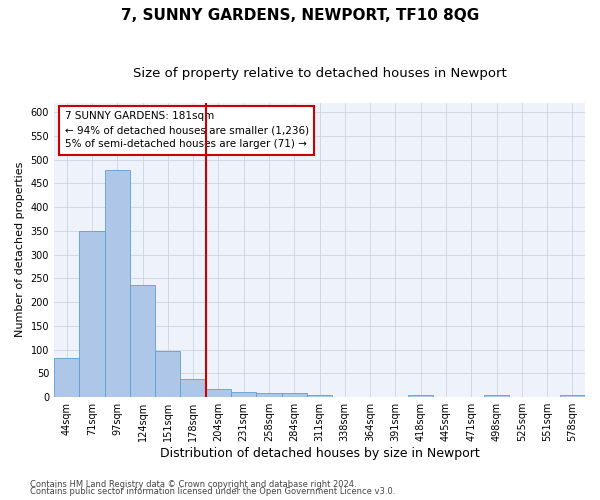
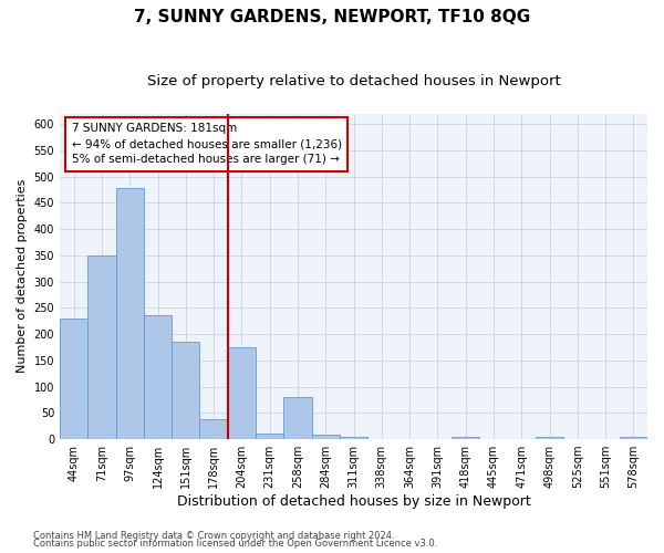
44sqm: 83 -> 230
151sqm: 96 -> 185
204sqm: 17 -> 175
258sqm: 9 -> 80
